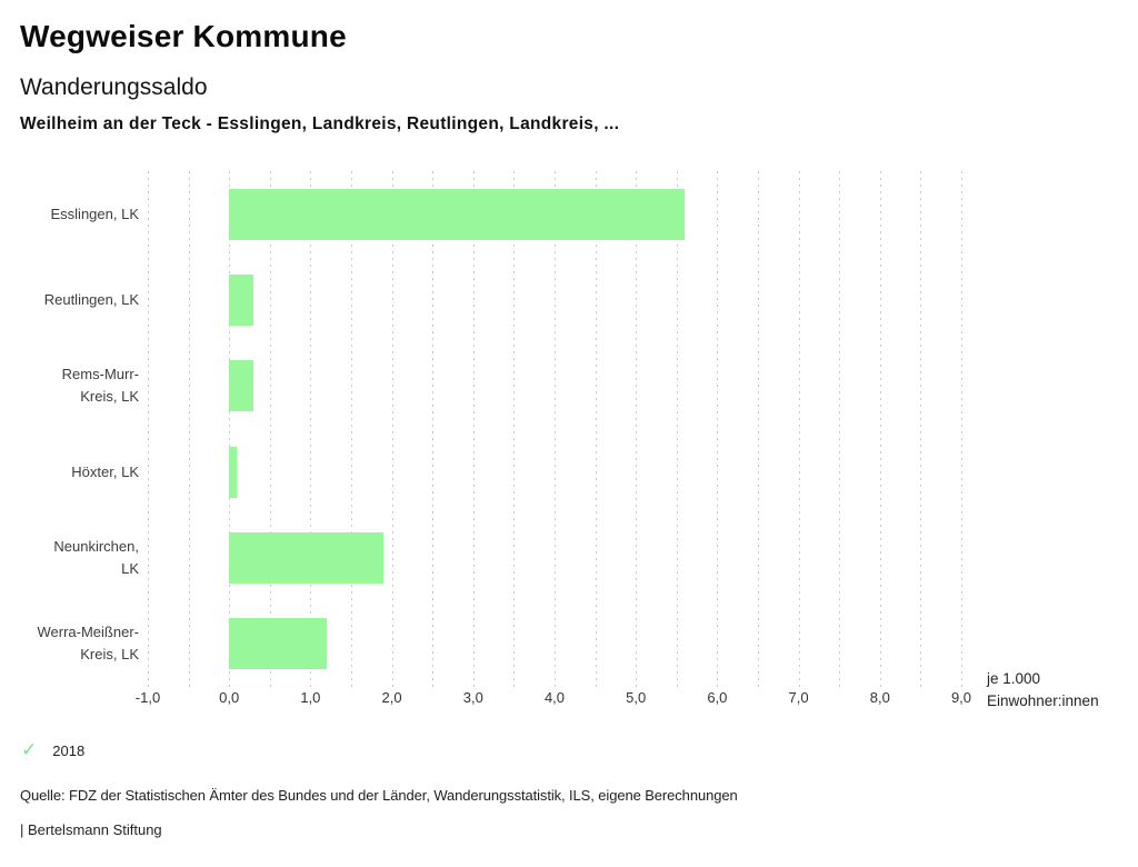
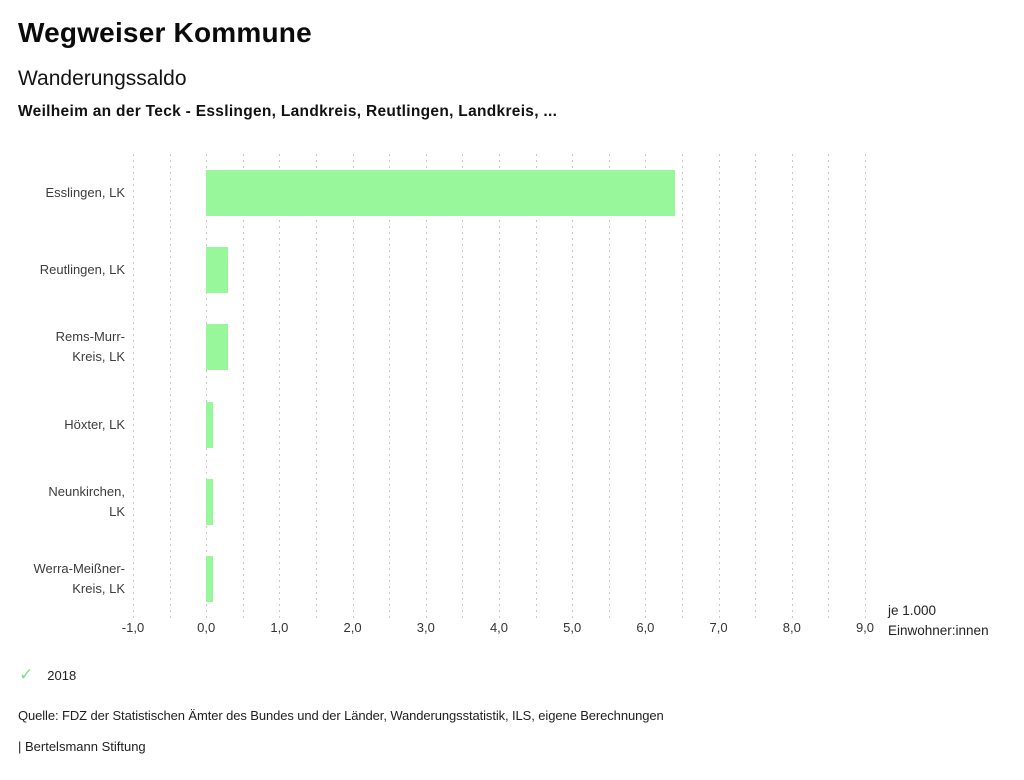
Esslingen, LK: 5,6 -> 6,4
Neunkirchen, LK: 1,9 -> 0,1
Werra-Meißner-Kreis, LK: 1,2 -> 0,1
